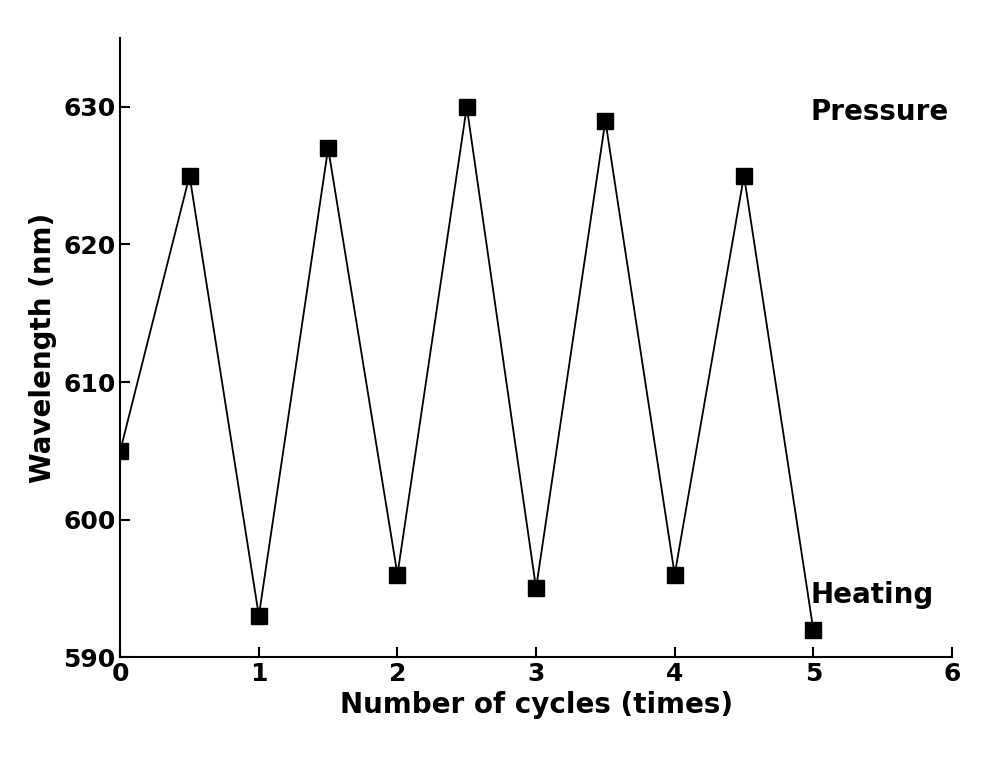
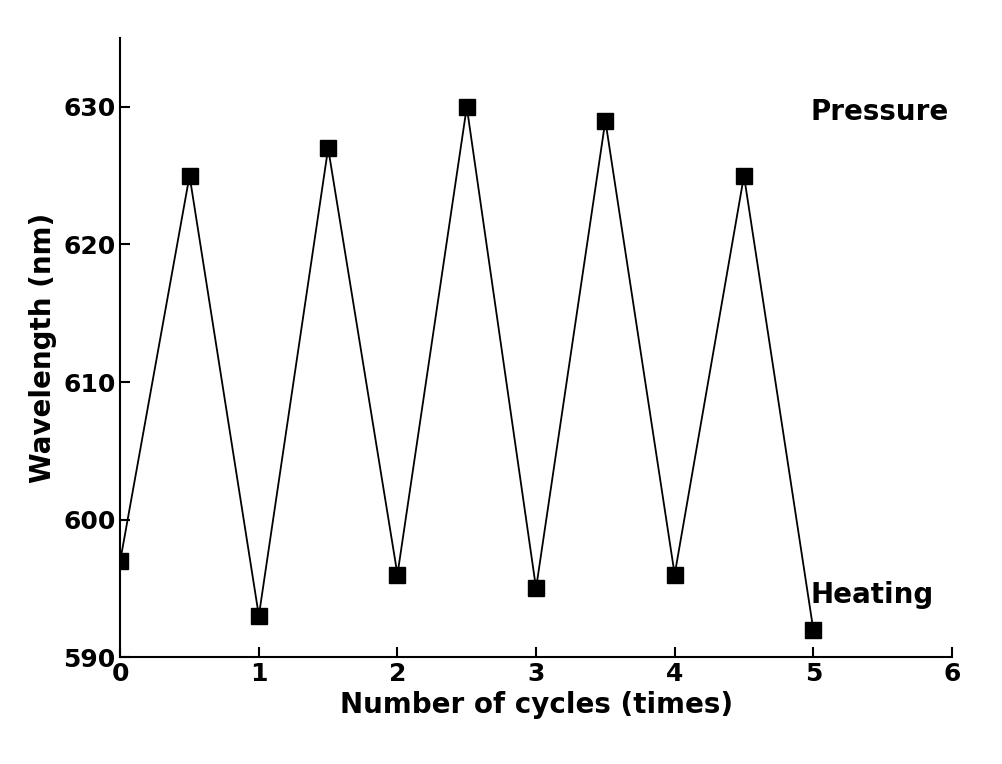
0: 605 -> 597
